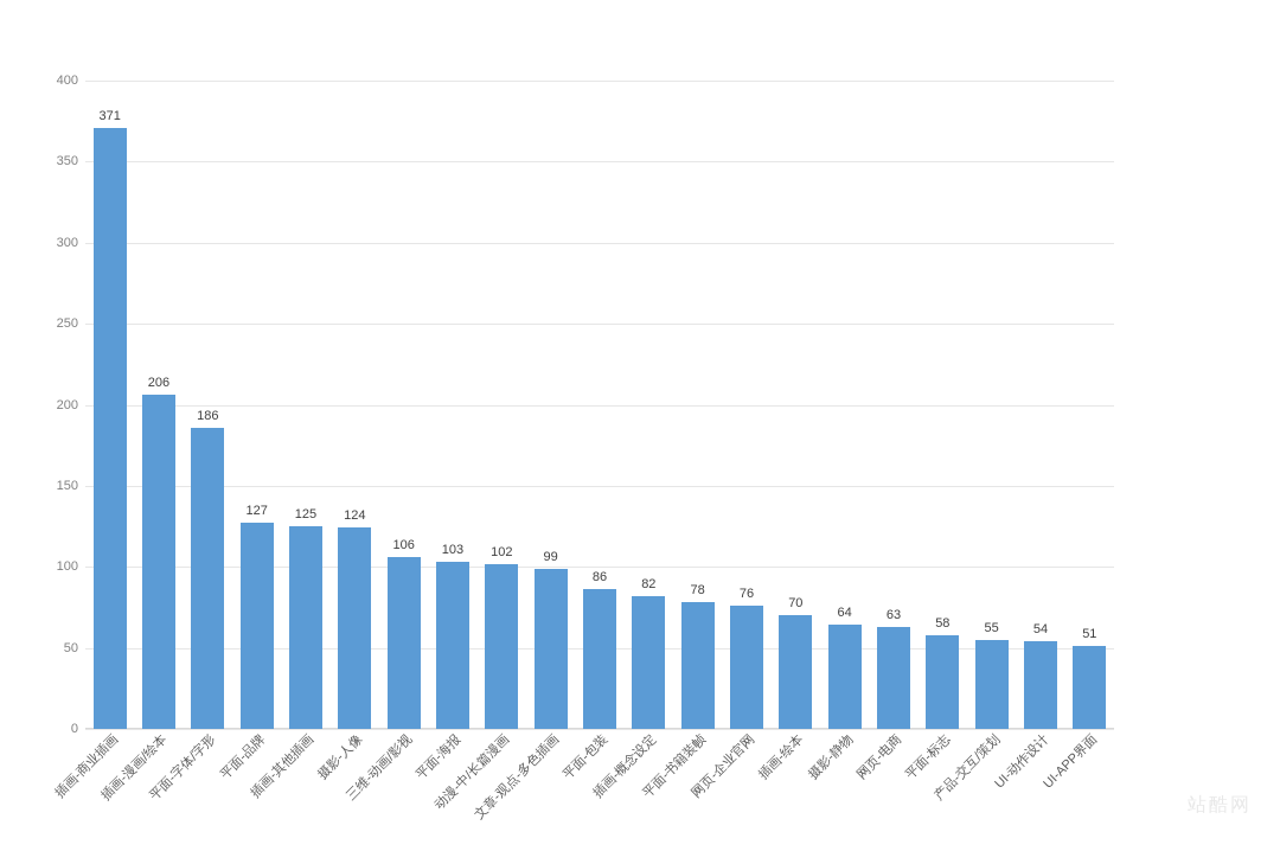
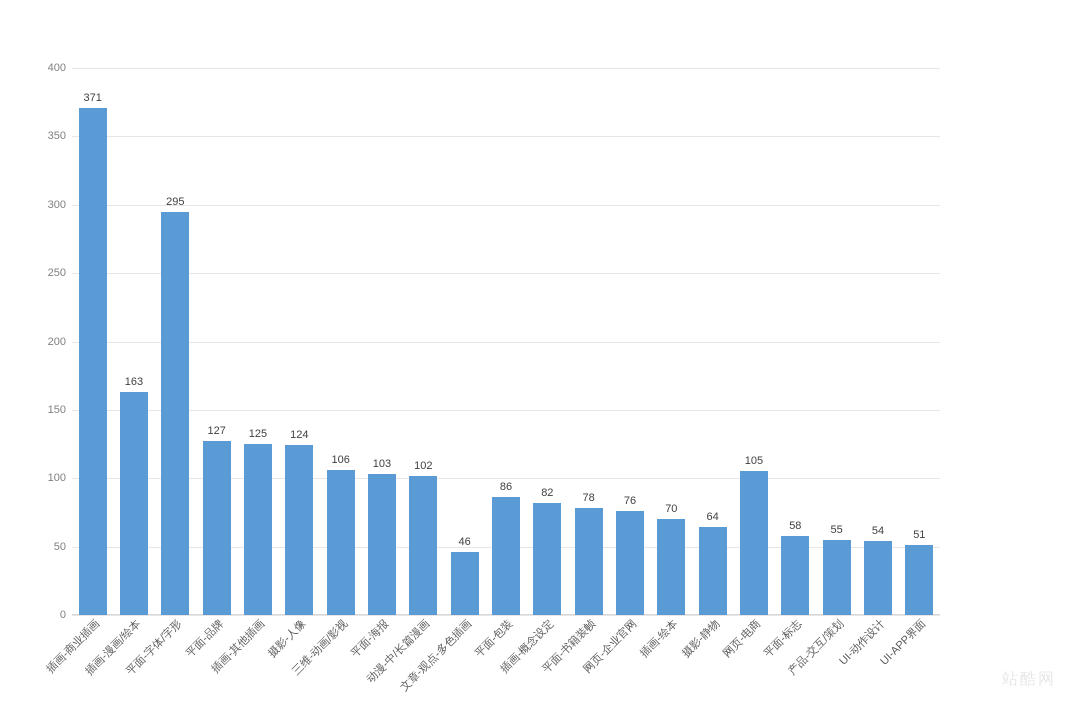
插画-漫画/绘本: 206 -> 163
平面-字体/字形: 186 -> 295
文章-观点-多色插画: 99 -> 46
网页-电商: 63 -> 105
